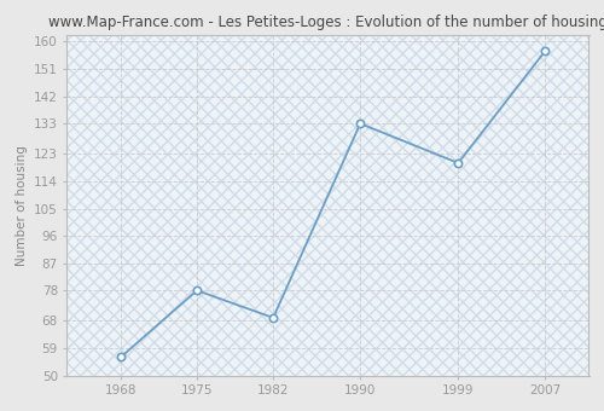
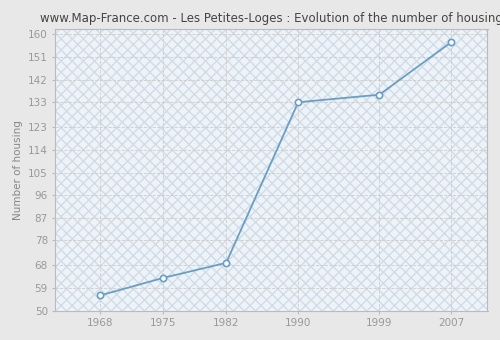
1975: 78 -> 63
1999: 120 -> 136
